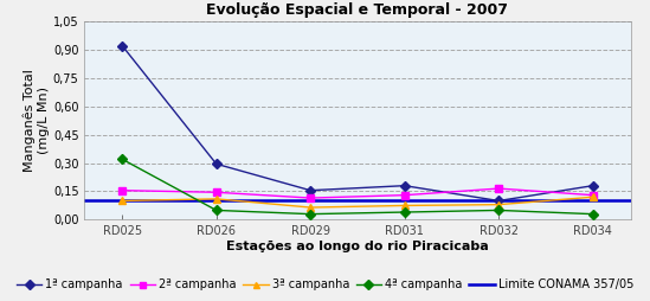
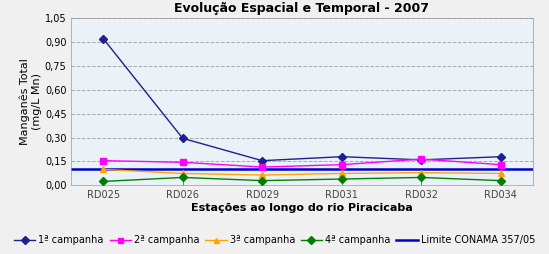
4ª campanha/RD025: 0,32 -> 0,03
3ª campanha/RD026: 0,11 -> 0,07
1ª campanha/RD032: 0,10 -> 0,16
3ª campanha/RD034: 0,12 -> 0,07
